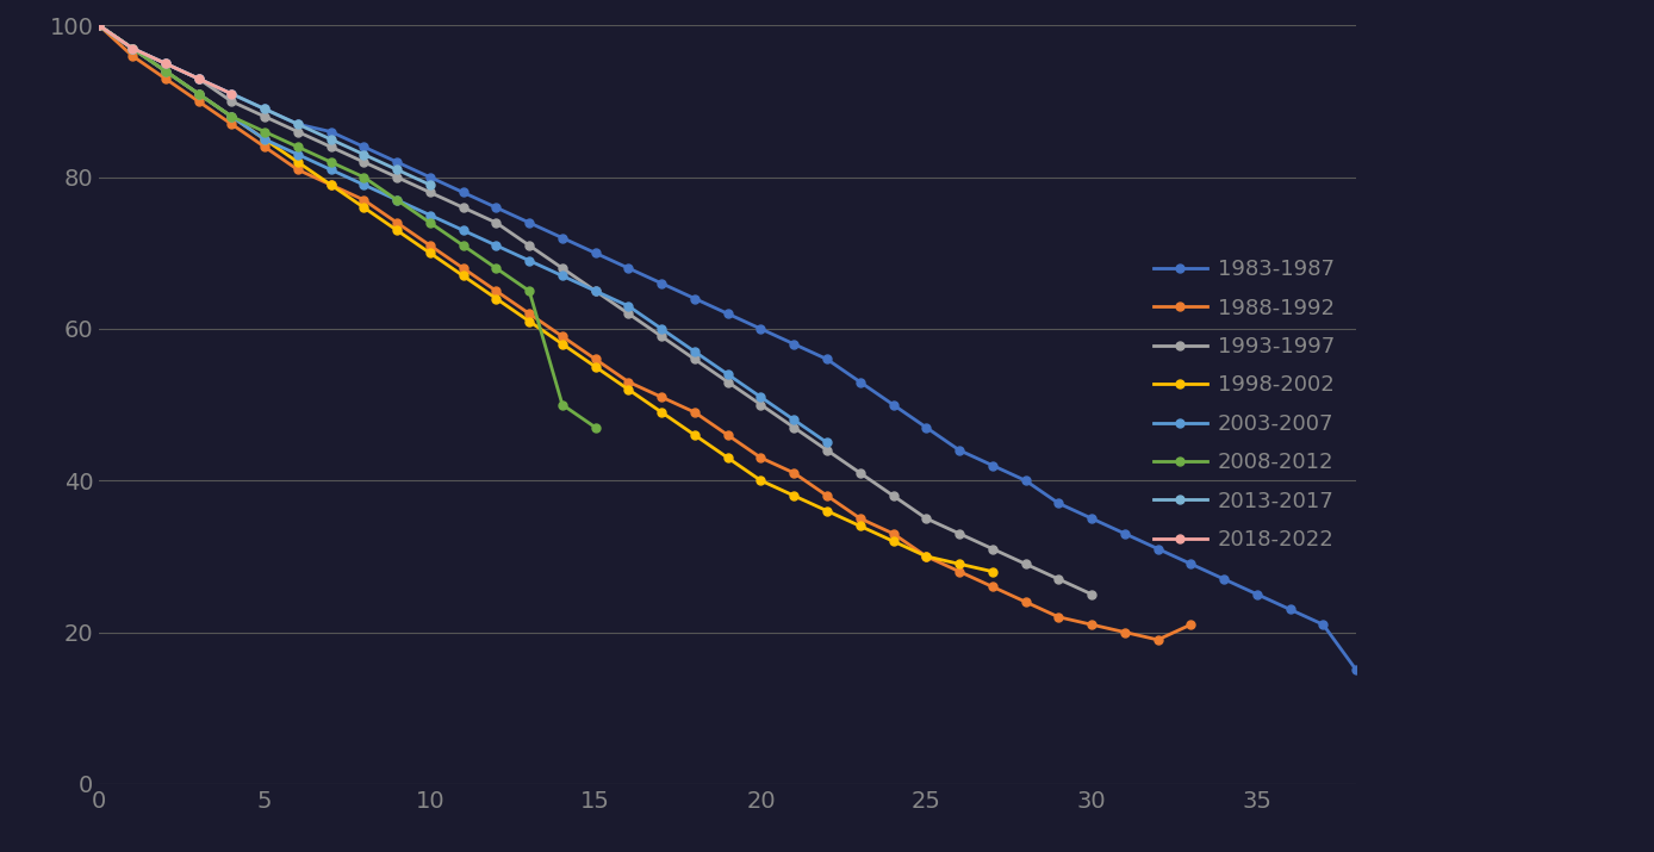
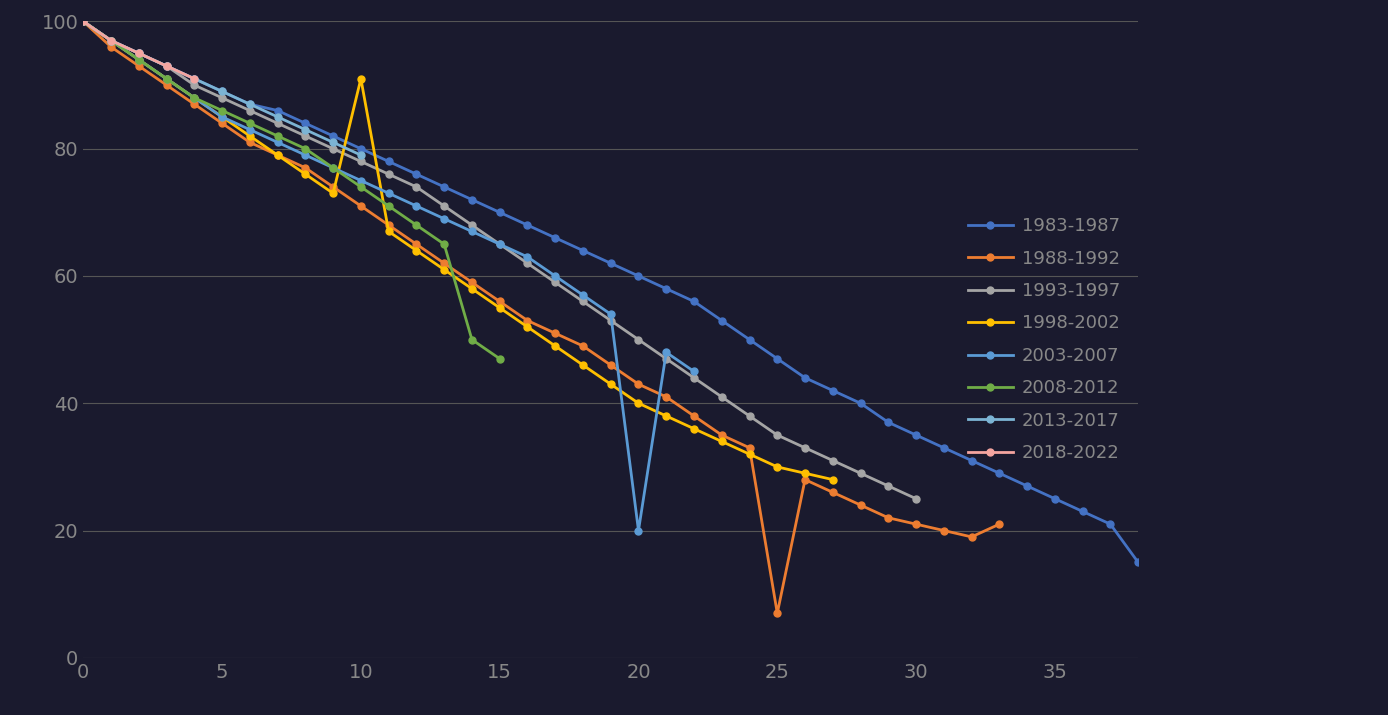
1998-2002/10: 70 -> 91
2003-2007/20: 51 -> 20
1988-1992/25: 30 -> 7
